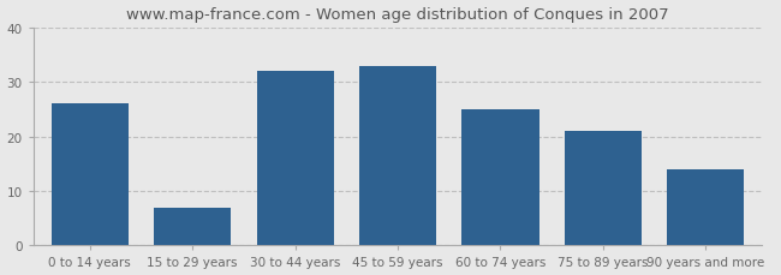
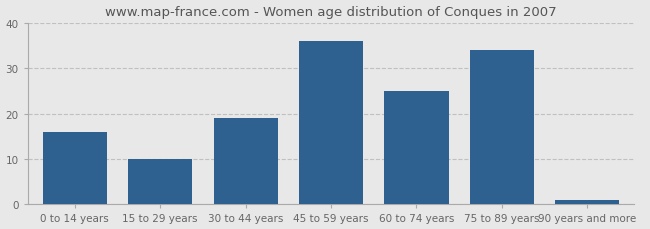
0 to 14 years: 26 -> 16
15 to 29 years: 7 -> 10
30 to 44 years: 32 -> 19
45 to 59 years: 33 -> 36
75 to 89 years: 21 -> 34
90 years and more: 14 -> 1
